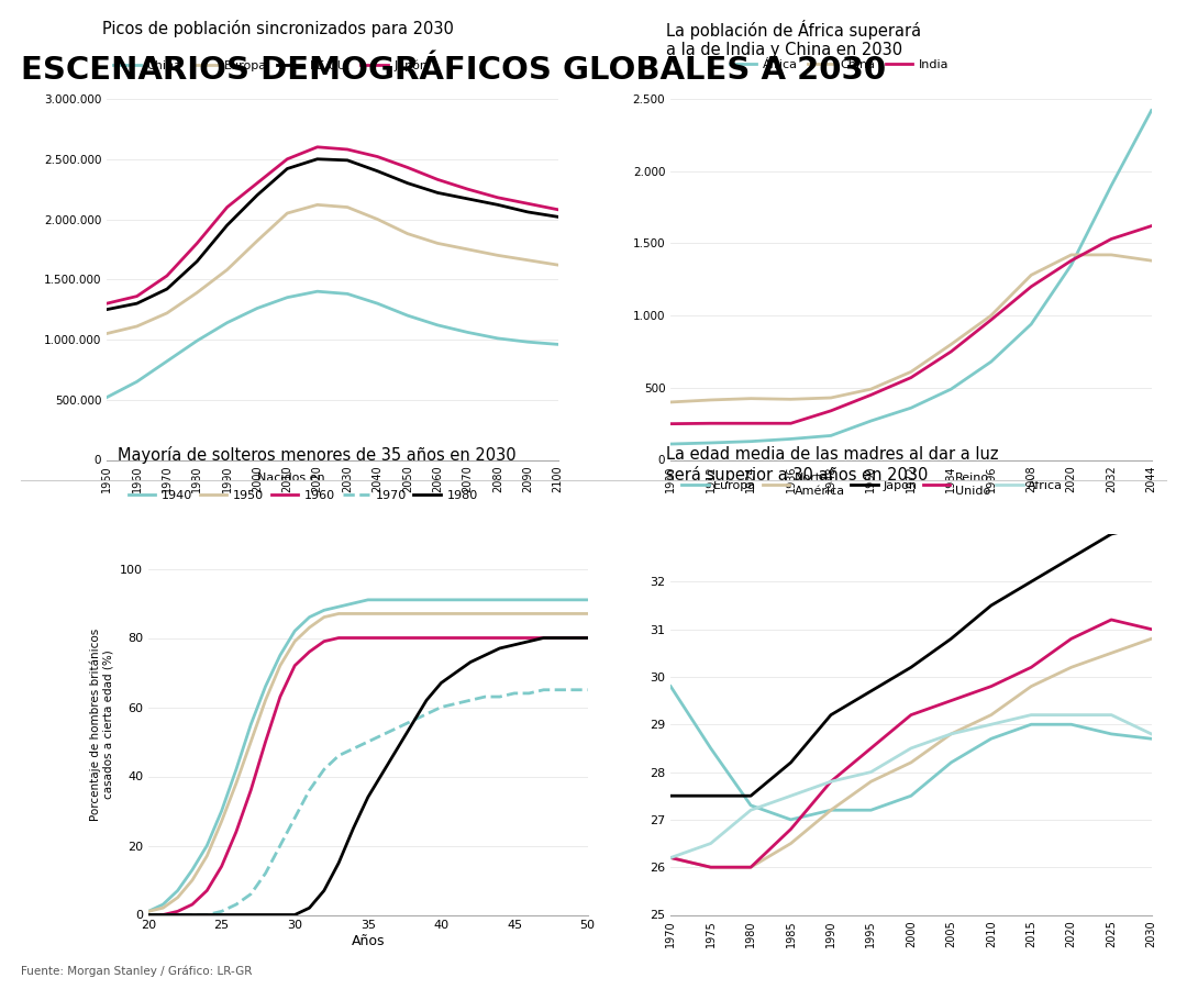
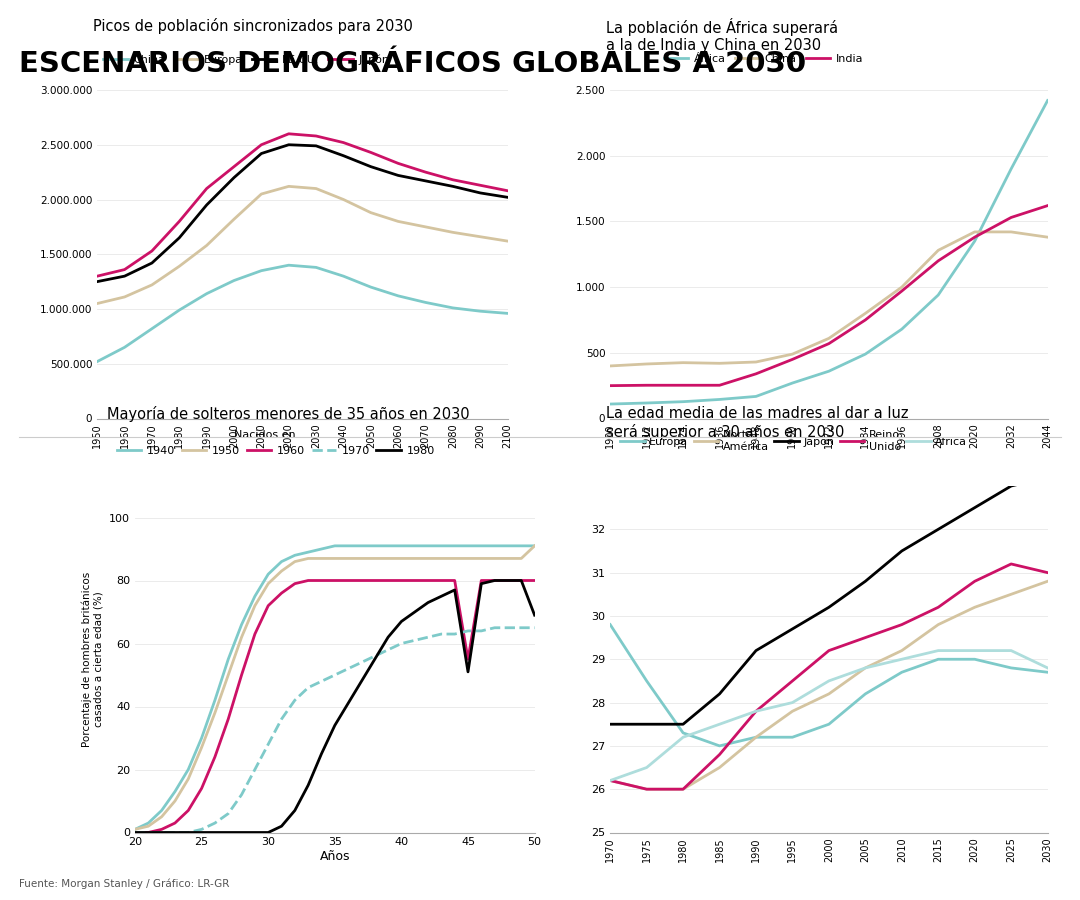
1960/45: 80 -> 55
1980/45: 78 -> 51
1950/50: 87 -> 91
1980/50: 80 -> 69
